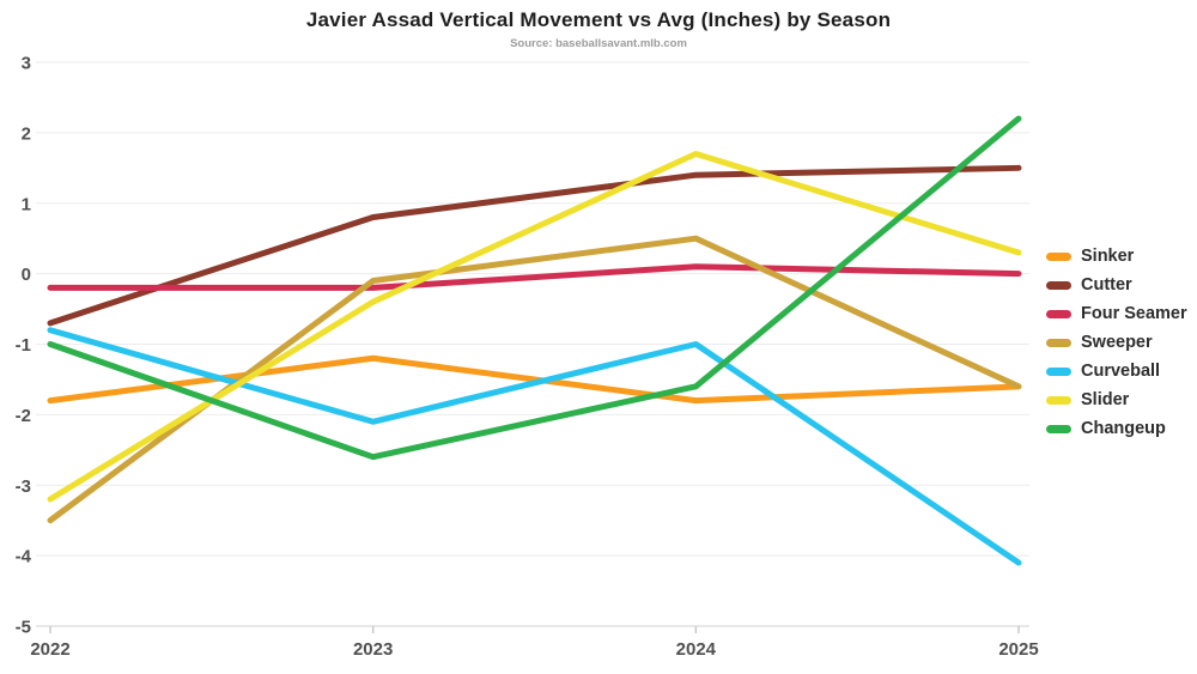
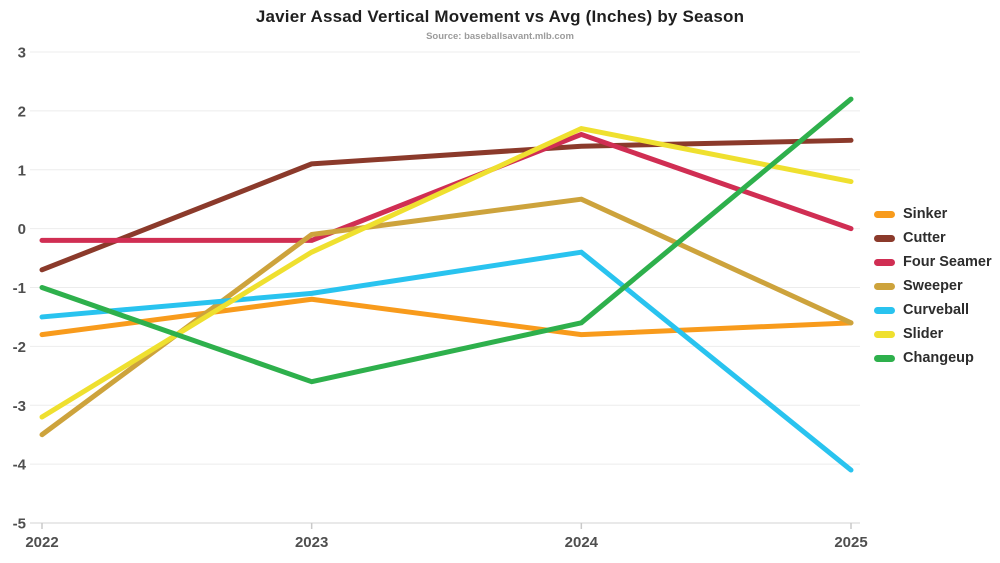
Curveball/2022: -0.8 -> -1.5
Cutter/2023: 0.8 -> 1.1
Curveball/2023: -2.1 -> -1.1
Four Seamer/2024: 0.1 -> 1.6
Curveball/2024: -1.0 -> -0.4
Slider/2025: 0.3 -> 0.8
